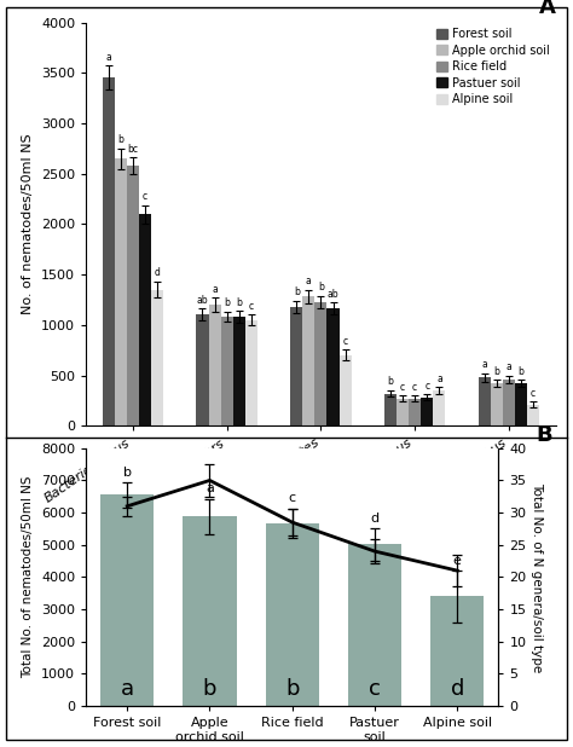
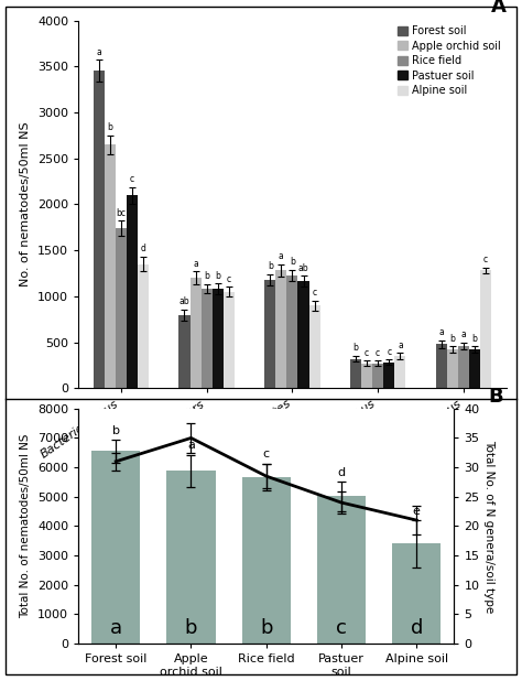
Rice field/Bacteriovorous: 2580 -> 1740
Forest soil/Predators: 1100 -> 800
Alpine soil/Plant Parasites: 700 -> 900
Alpine soil/Fungivorous: 210 -> 1280
